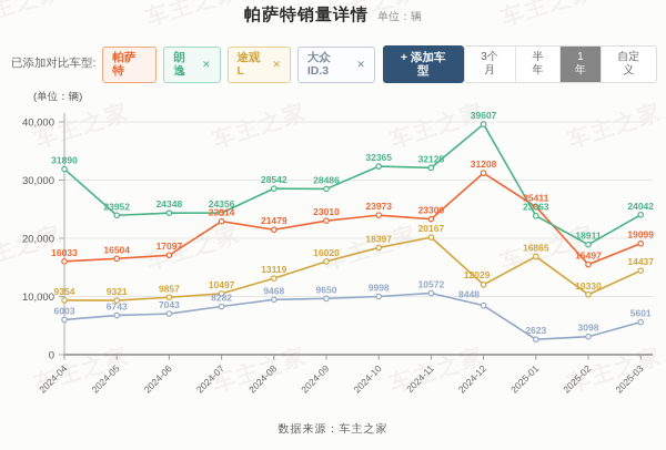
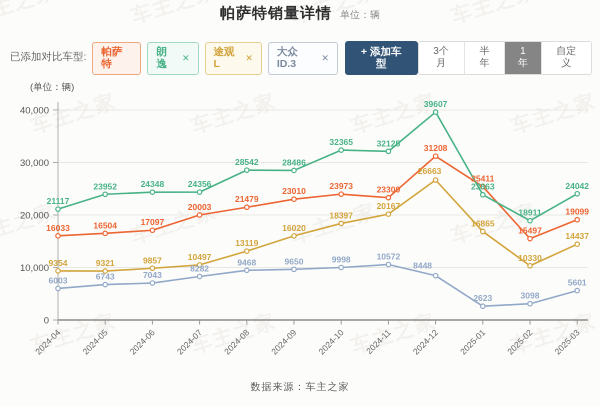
朗逸/2024-04: 31890 -> 21117
帕萨特/2024-07: 22914 -> 20003
途观L/2024-12: 12029 -> 26663
